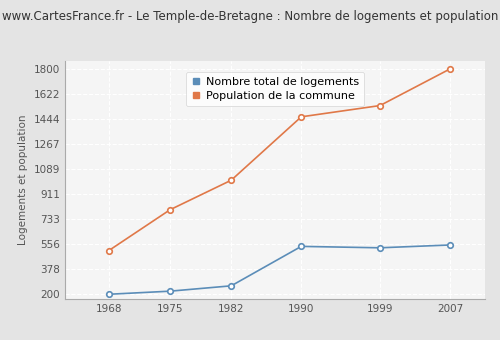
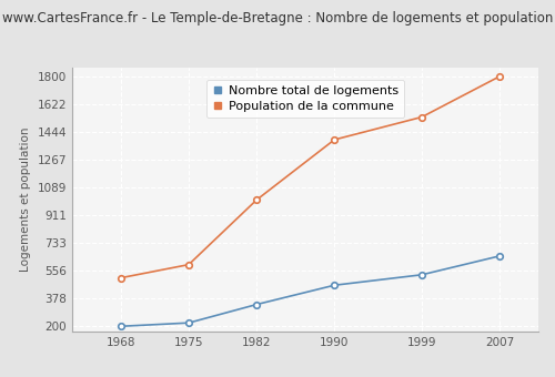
Population de la commune/1975: 800 -> 600
Nombre total de logements/1982: 260 -> 340
Nombre total de logements/1990: 540 -> 460
Population de la commune/1990: 1460 -> 1400
Nombre total de logements/2007: 550 -> 650
